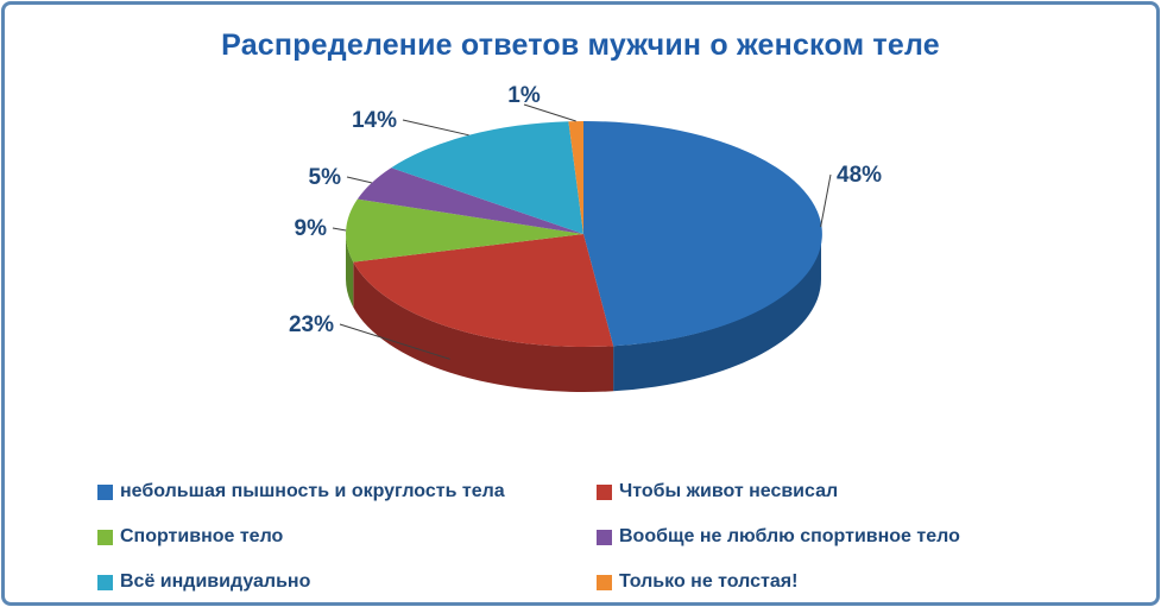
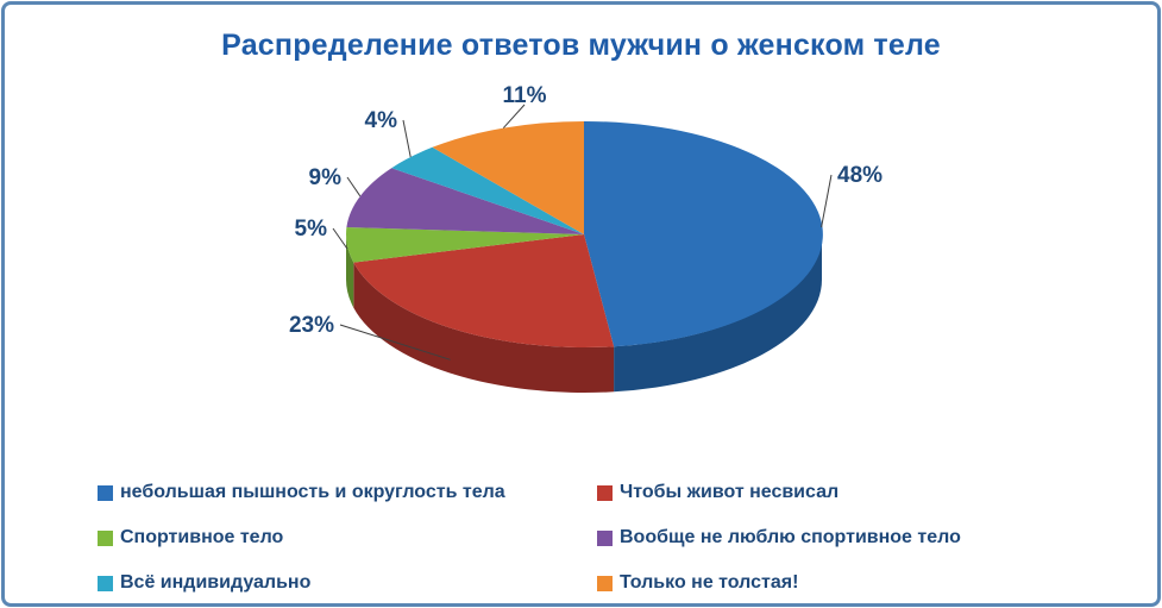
Спортивное тело: 9% -> 5%
Вообще не люблю спортивное тело: 5% -> 9%
Всё индивидуально: 14% -> 4%
Только не толстая!: 1% -> 11%
